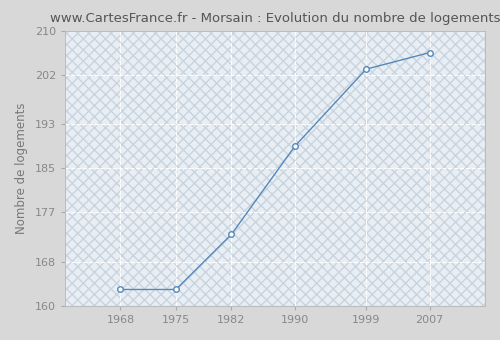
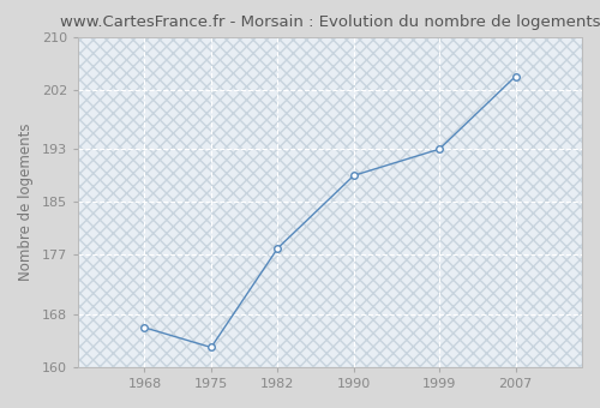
1968: 163 -> 166
1982: 173 -> 178
1999: 203 -> 193
2007: 206 -> 204
